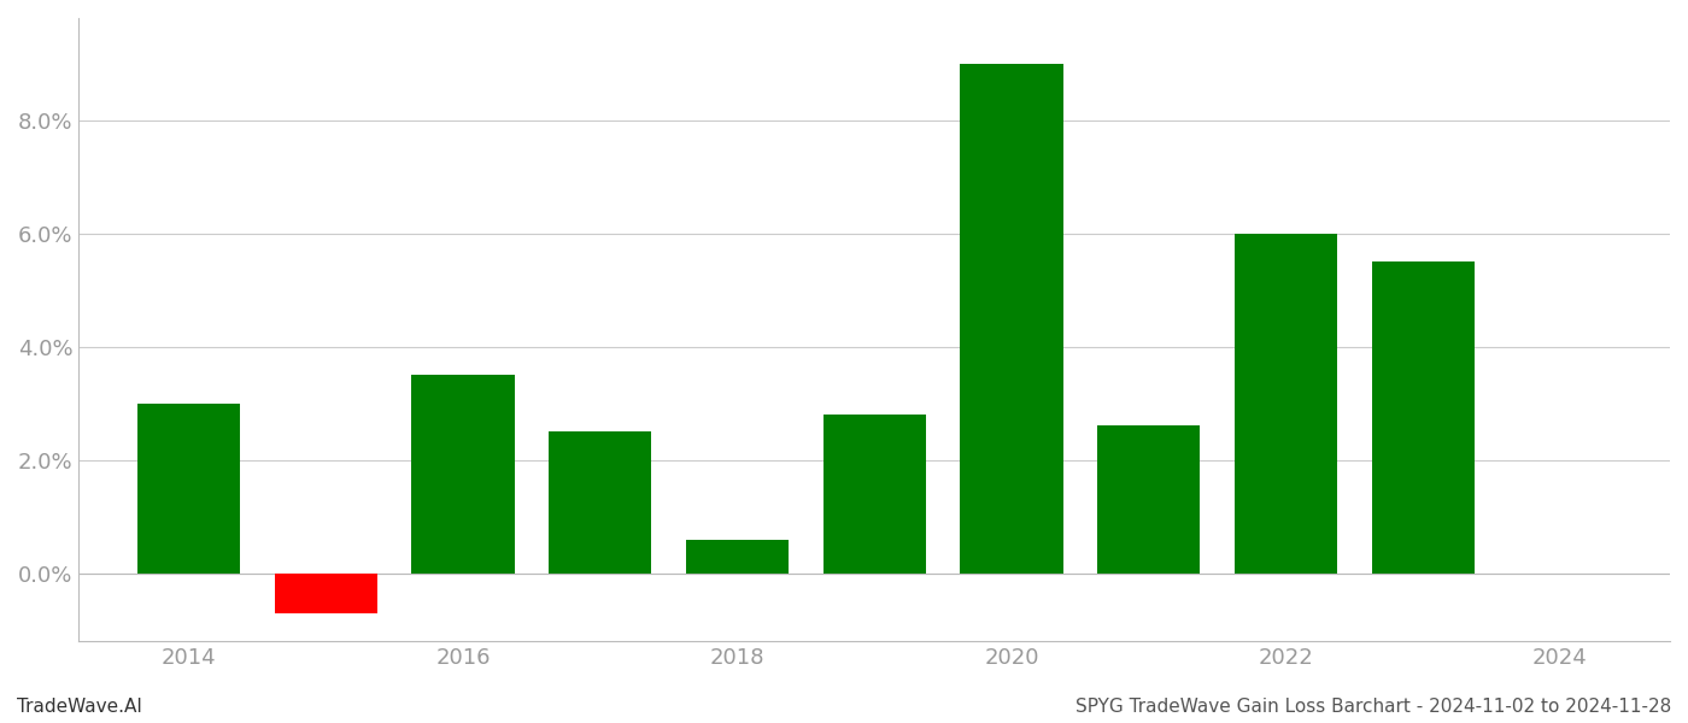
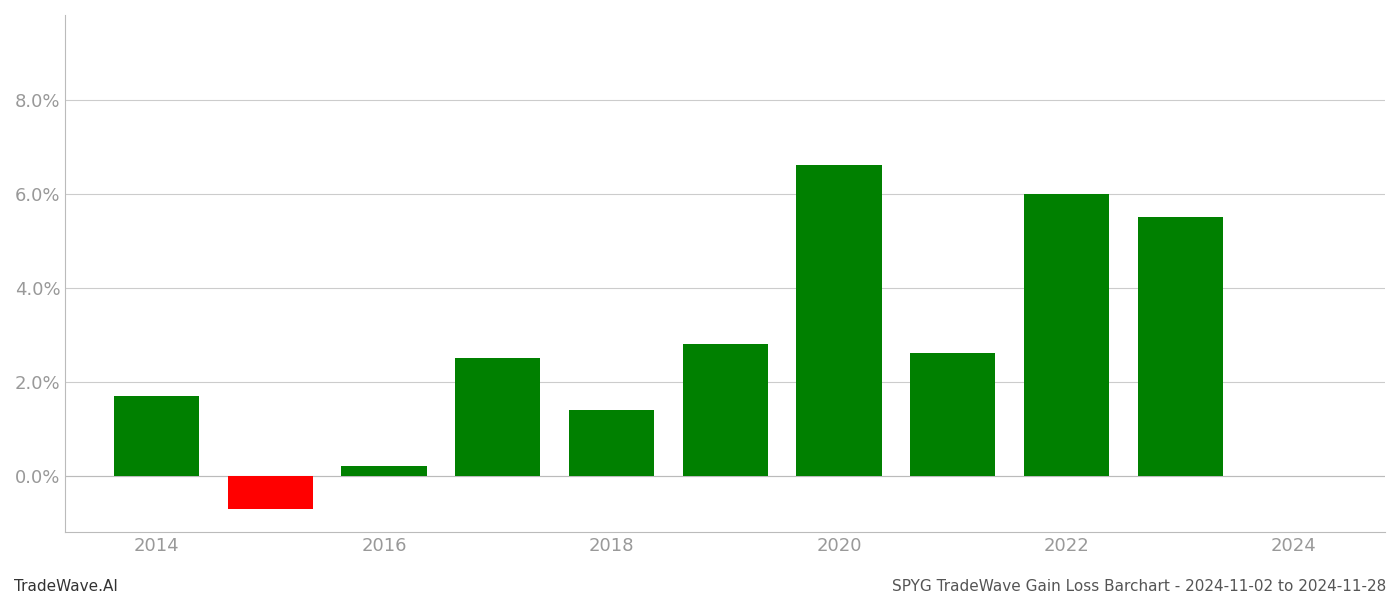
2014: 3.0% -> 1.7%
2016: 3.5% -> 0.2%
2018: 0.6% -> 1.4%
2020: 9.0% -> 6.6%
